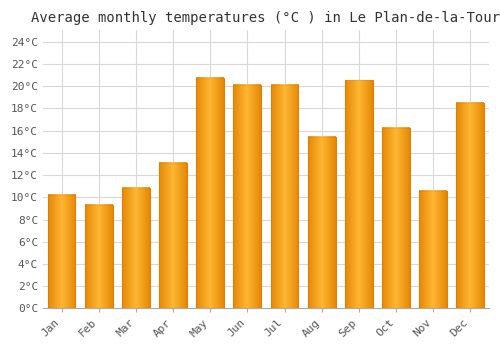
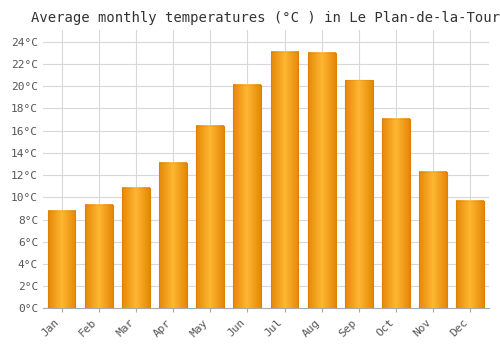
Jan: 10.2°C -> 8.8°C
May: 20.7°C -> 16.4°C
Jul: 20.1°C -> 23.1°C
Aug: 15.4°C -> 23.0°C
Oct: 16.2°C -> 17.0°C
Nov: 10.6°C -> 12.3°C
Dec: 18.5°C -> 9.7°C
